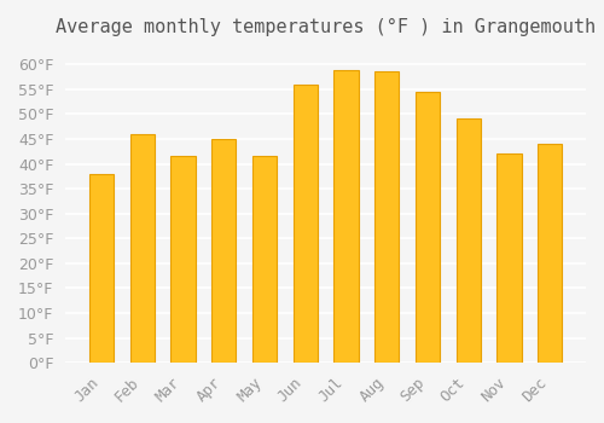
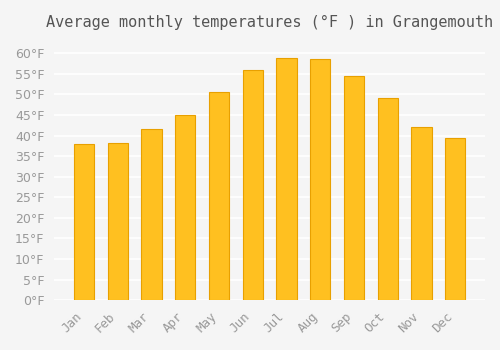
Feb: 46.0°F -> 38.3°F
May: 41.5°F -> 50.5°F
Dec: 44.0°F -> 39.5°F
